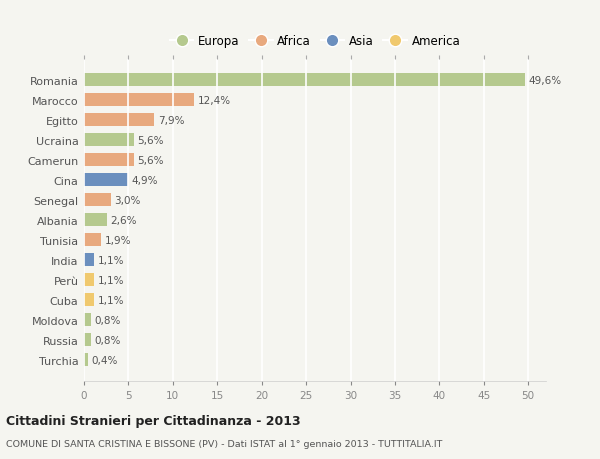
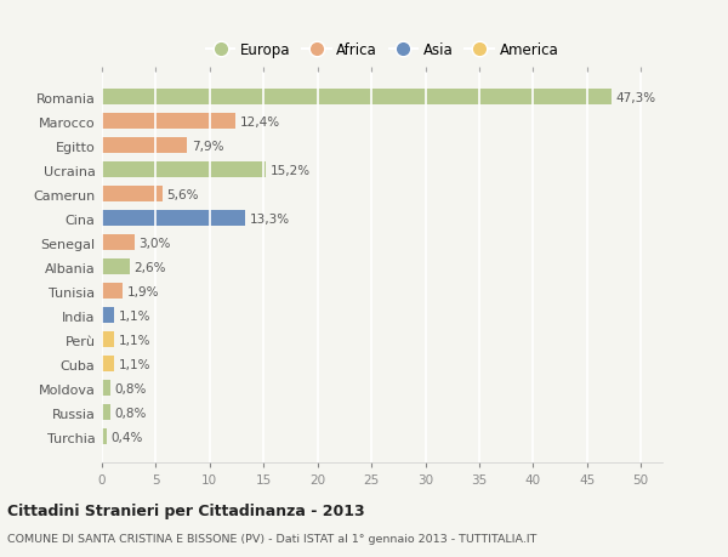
Romania: 49,6% -> 47,3%
Ucraina: 5,6% -> 15,2%
Cina: 4,9% -> 13,3%
